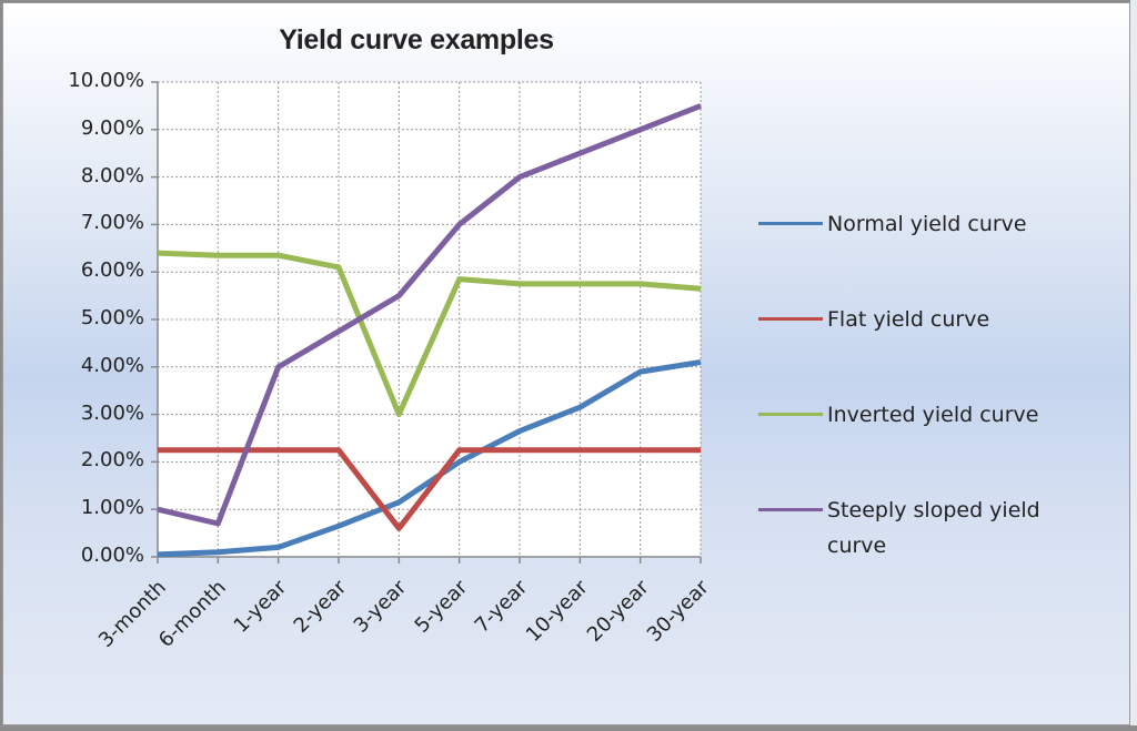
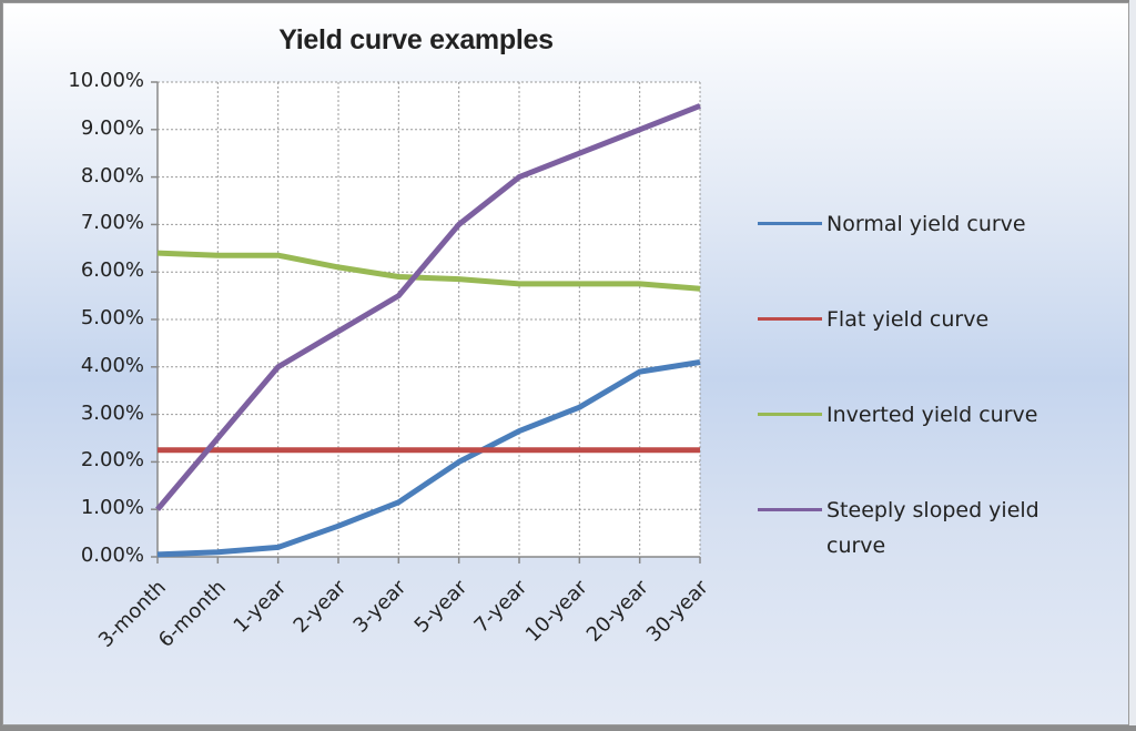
Steeply sloped yield curve/6-month: 0.7% -> 2.5%
Flat yield curve/3-year: 0.6% -> 2.2%
Inverted yield curve/3-year: 3.0% -> 5.9%
